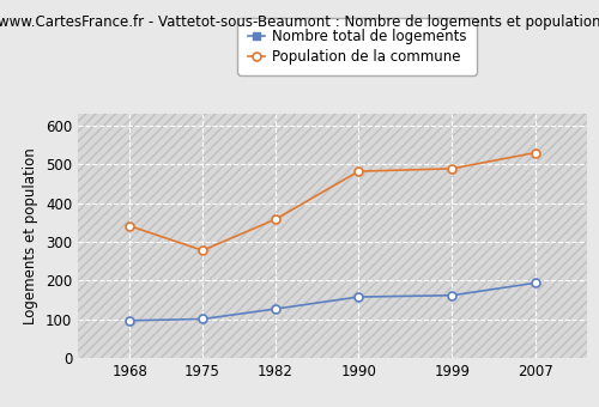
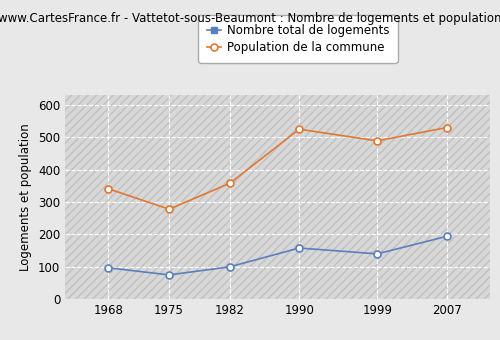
Nombre total de logements/1975: 101 -> 75
Nombre total de logements/1982: 127 -> 100
Population de la commune/1990: 482 -> 525
Nombre total de logements/1999: 162 -> 140
